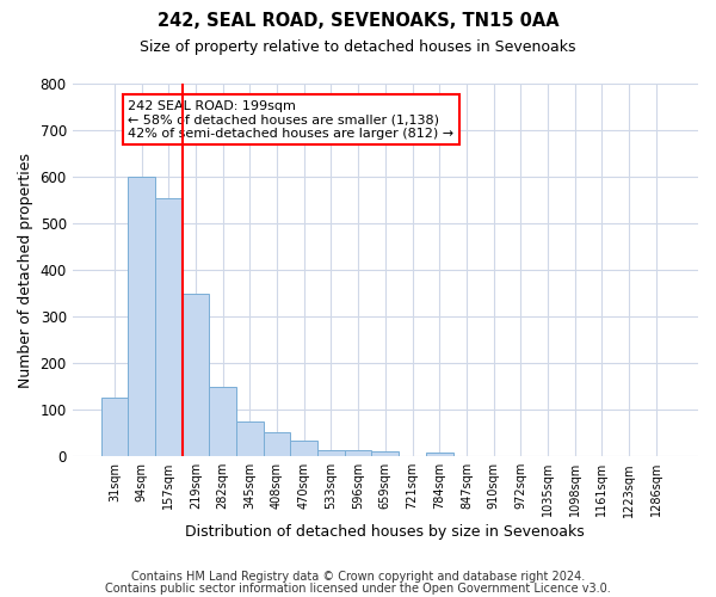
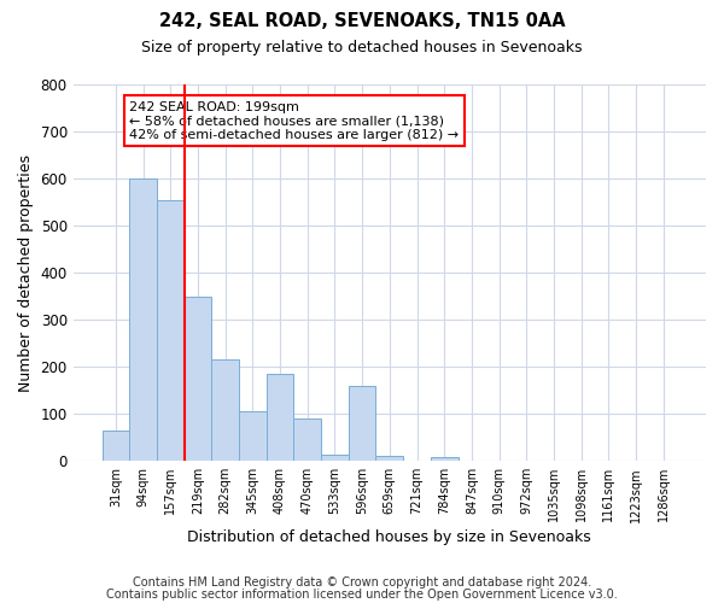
31sqm: 125 -> 65
282sqm: 148 -> 215
345sqm: 75 -> 105
408sqm: 52 -> 185
470sqm: 33 -> 90
596sqm: 13 -> 160
